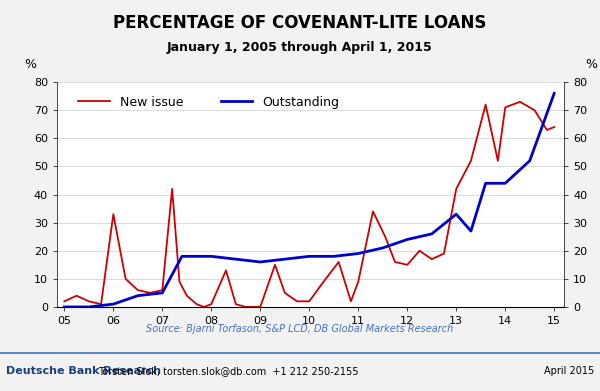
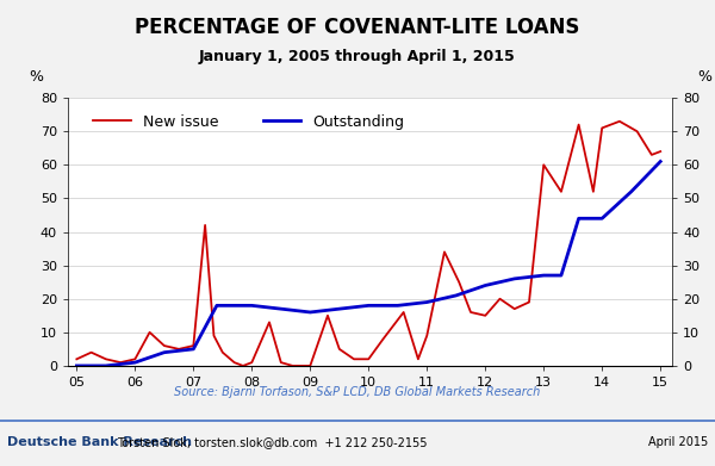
New issue/06: 33 -> 2
New issue/13: 42 -> 60
Outstanding/13: 33 -> 27
Outstanding/15: 76 -> 61
